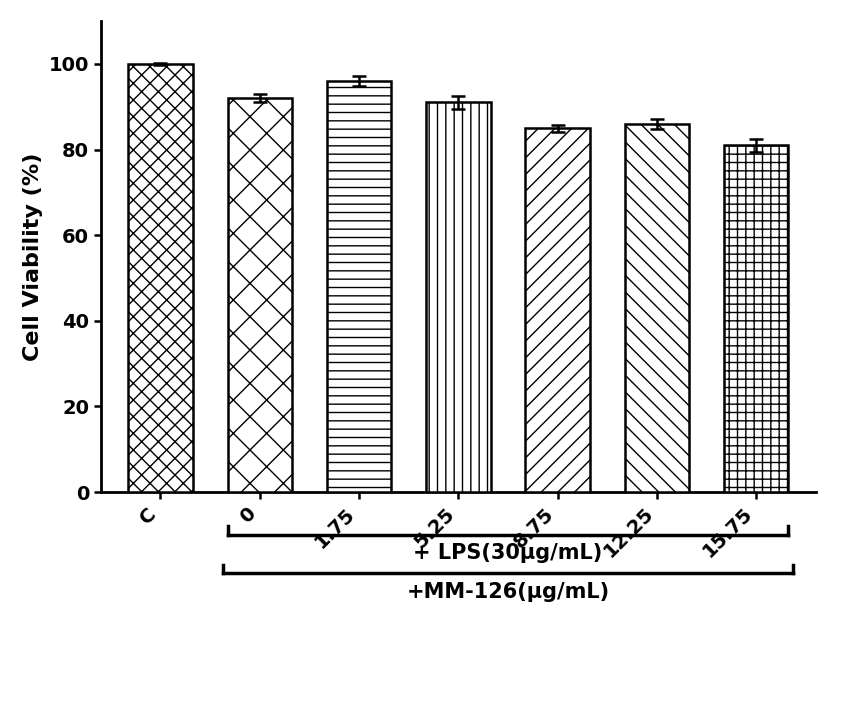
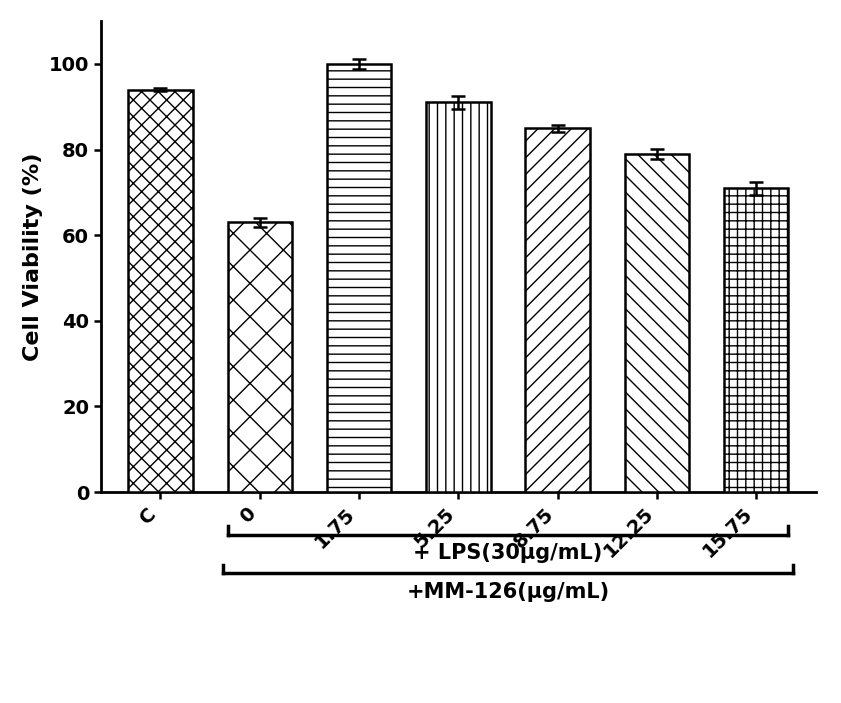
C: 100 -> 94
0: 92 -> 63
1.75: 96 -> 100
12.25: 86 -> 79
15.75: 81 -> 71
